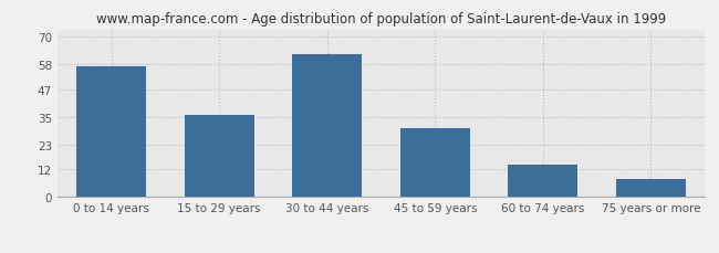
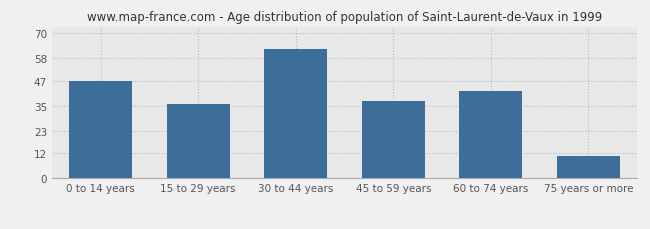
0 to 14 years: 57 -> 47
45 to 59 years: 30 -> 37
60 to 74 years: 14 -> 42
75 years or more: 8 -> 11
